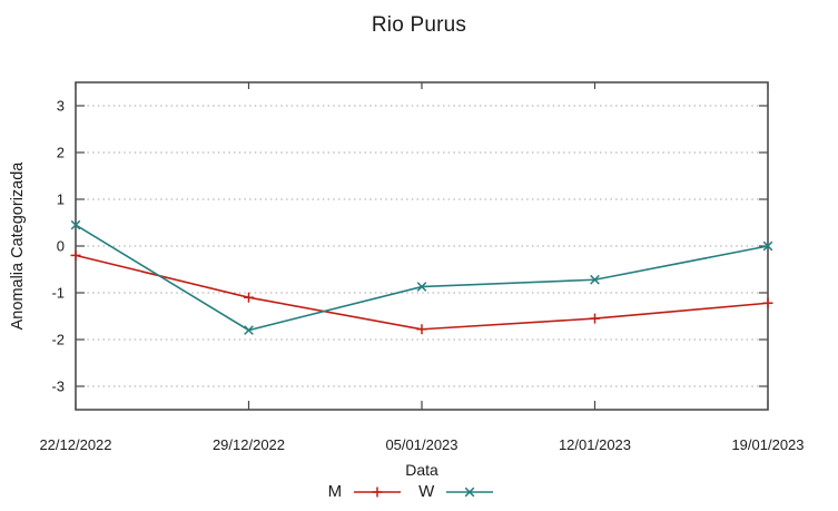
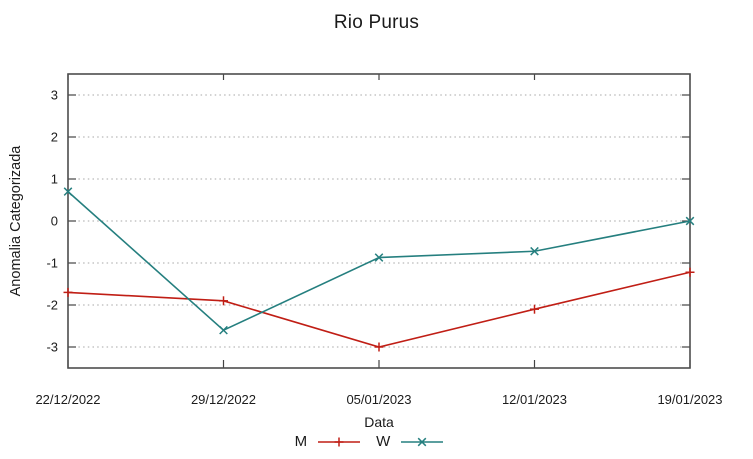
M/22/12/2022: -0.2 -> -1.7
W/22/12/2022: 0.5 -> 0.7
M/29/12/2022: -1.1 -> -1.9
W/29/12/2022: -1.8 -> -2.6
M/05/01/2023: -1.8 -> -3.0
M/12/01/2023: -1.6 -> -2.1
